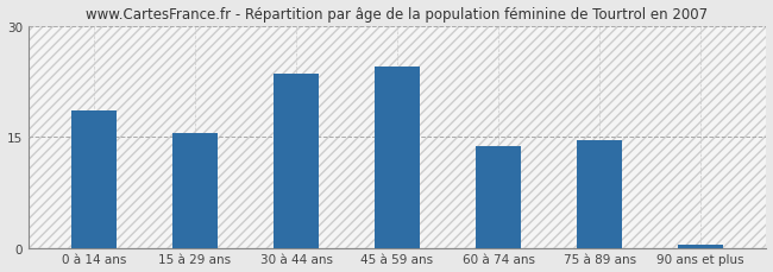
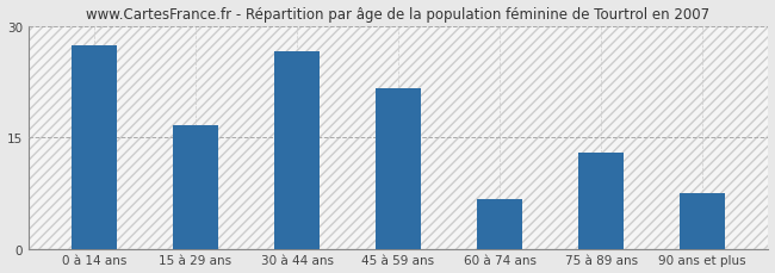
0 à 14 ans: 18.5 -> 27.4
15 à 29 ans: 15.5 -> 16.6
30 à 44 ans: 23.5 -> 26.6
45 à 59 ans: 24.5 -> 21.6
60 à 74 ans: 13.8 -> 6.6
75 à 89 ans: 14.5 -> 13.0
90 ans et plus: 0.4 -> 7.4
